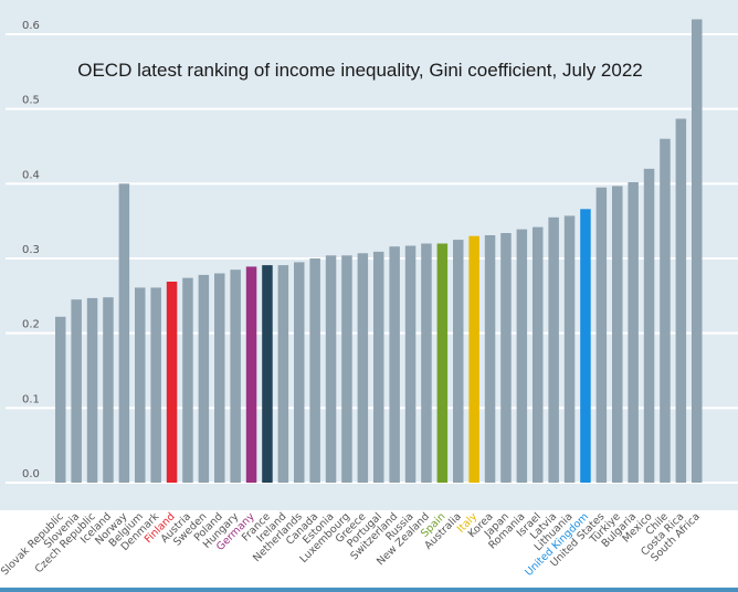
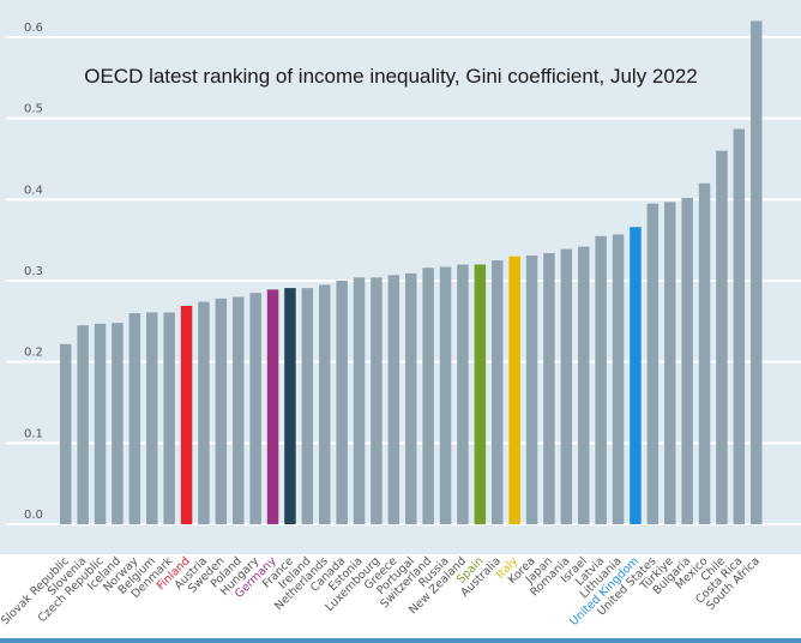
Norway: 0.40 -> 0.26
